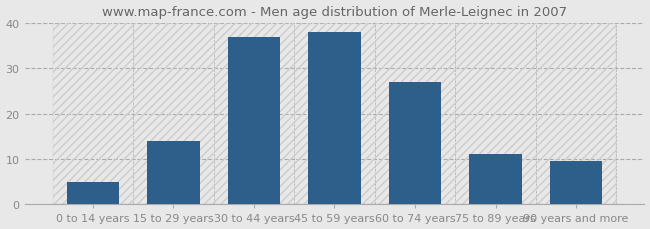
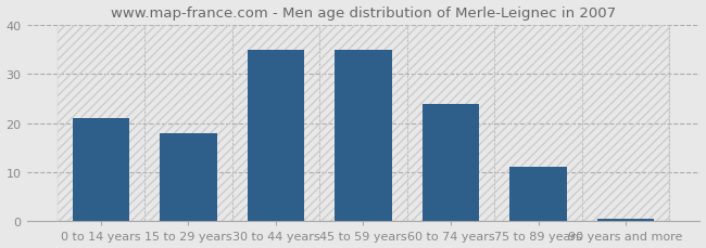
0 to 14 years: 5.0 -> 21.0
15 to 29 years: 14.0 -> 18.0
30 to 44 years: 37.0 -> 35.0
45 to 59 years: 38.0 -> 35.0
60 to 74 years: 27.0 -> 24.0
90 years and more: 9.5 -> 0.5
